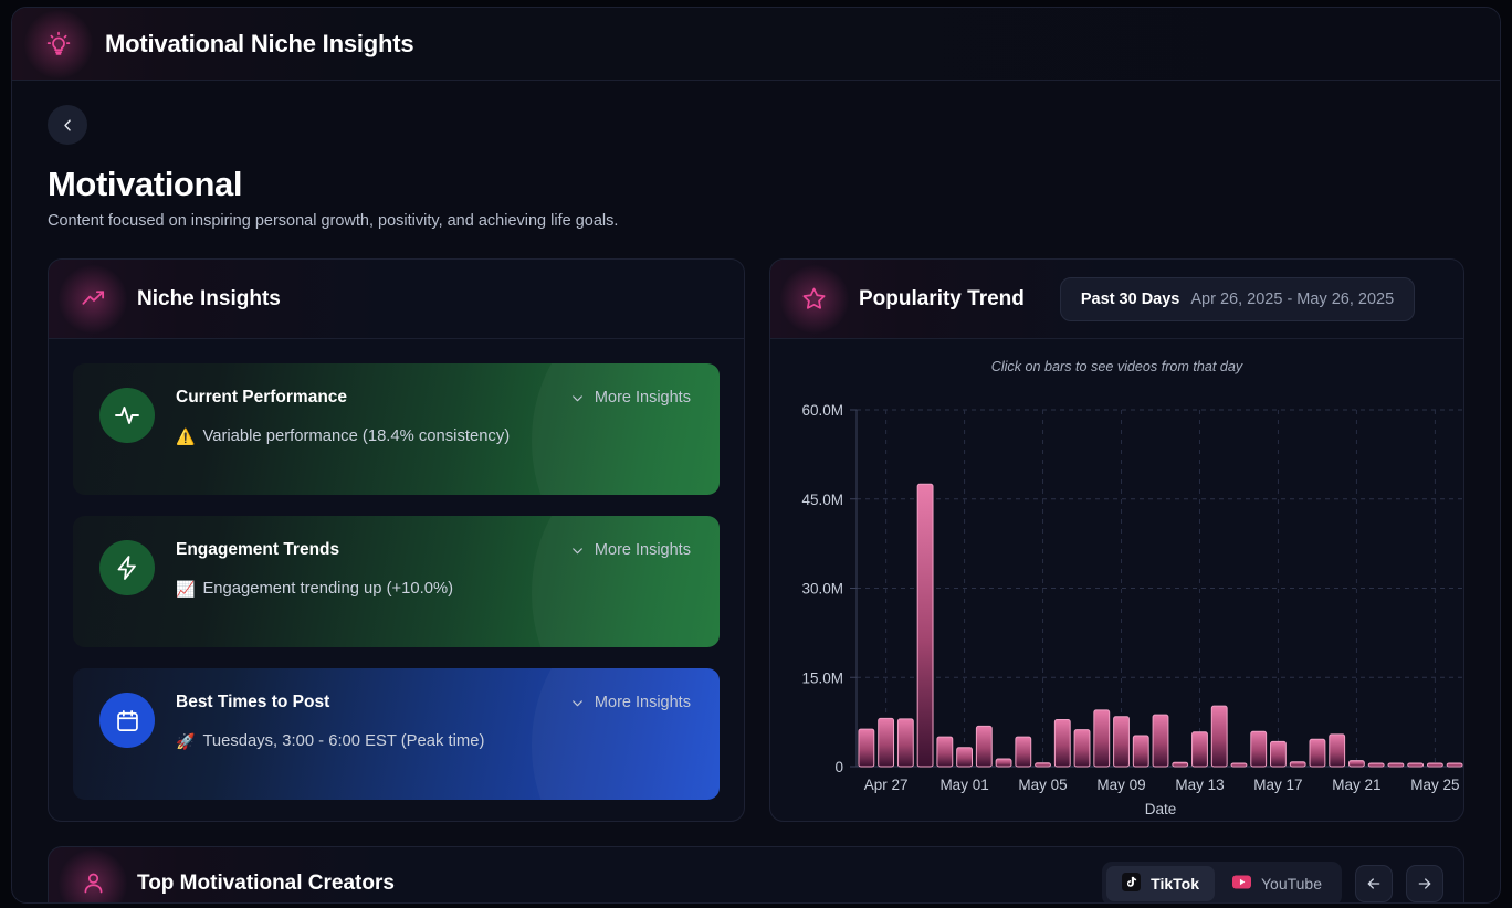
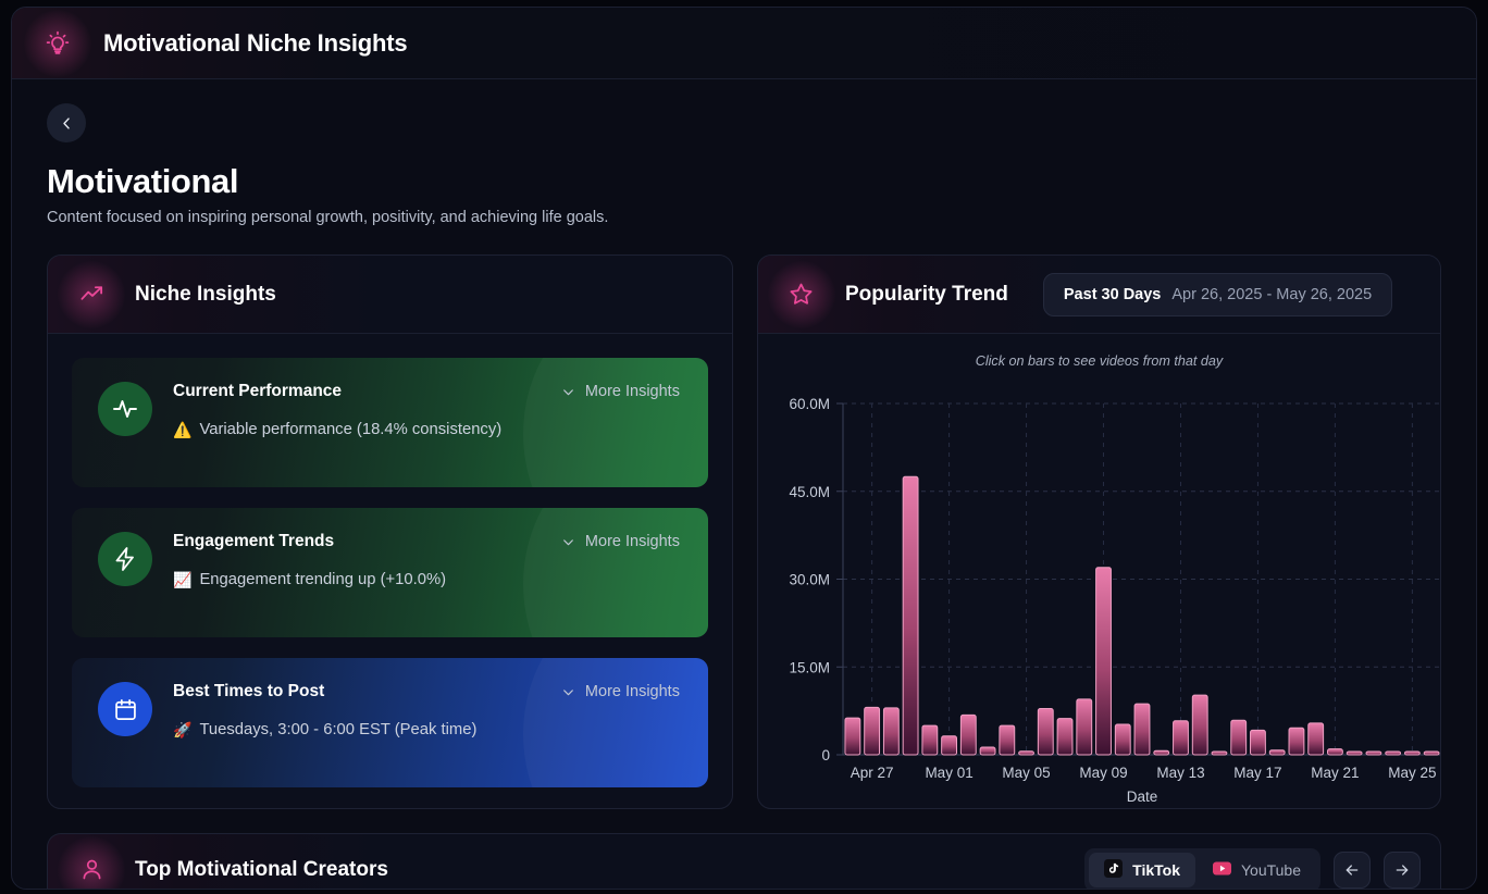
May 09: 8M -> 32M
